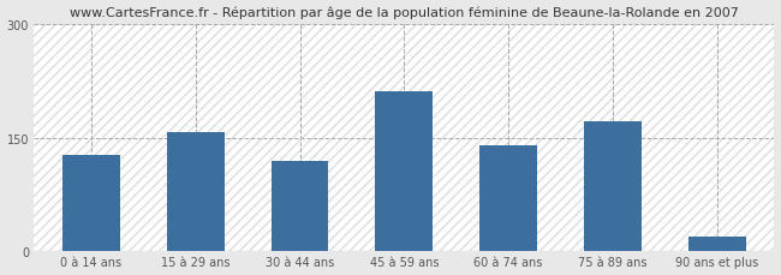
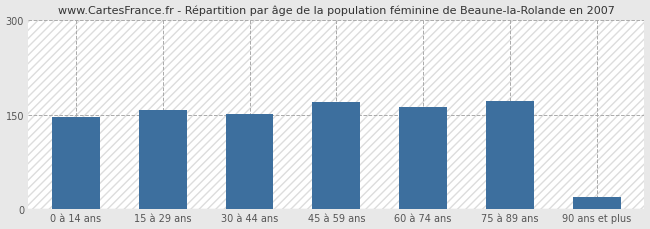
0 à 14 ans: 128 -> 147
30 à 44 ans: 120 -> 151
45 à 59 ans: 212 -> 170
60 à 74 ans: 140 -> 162
